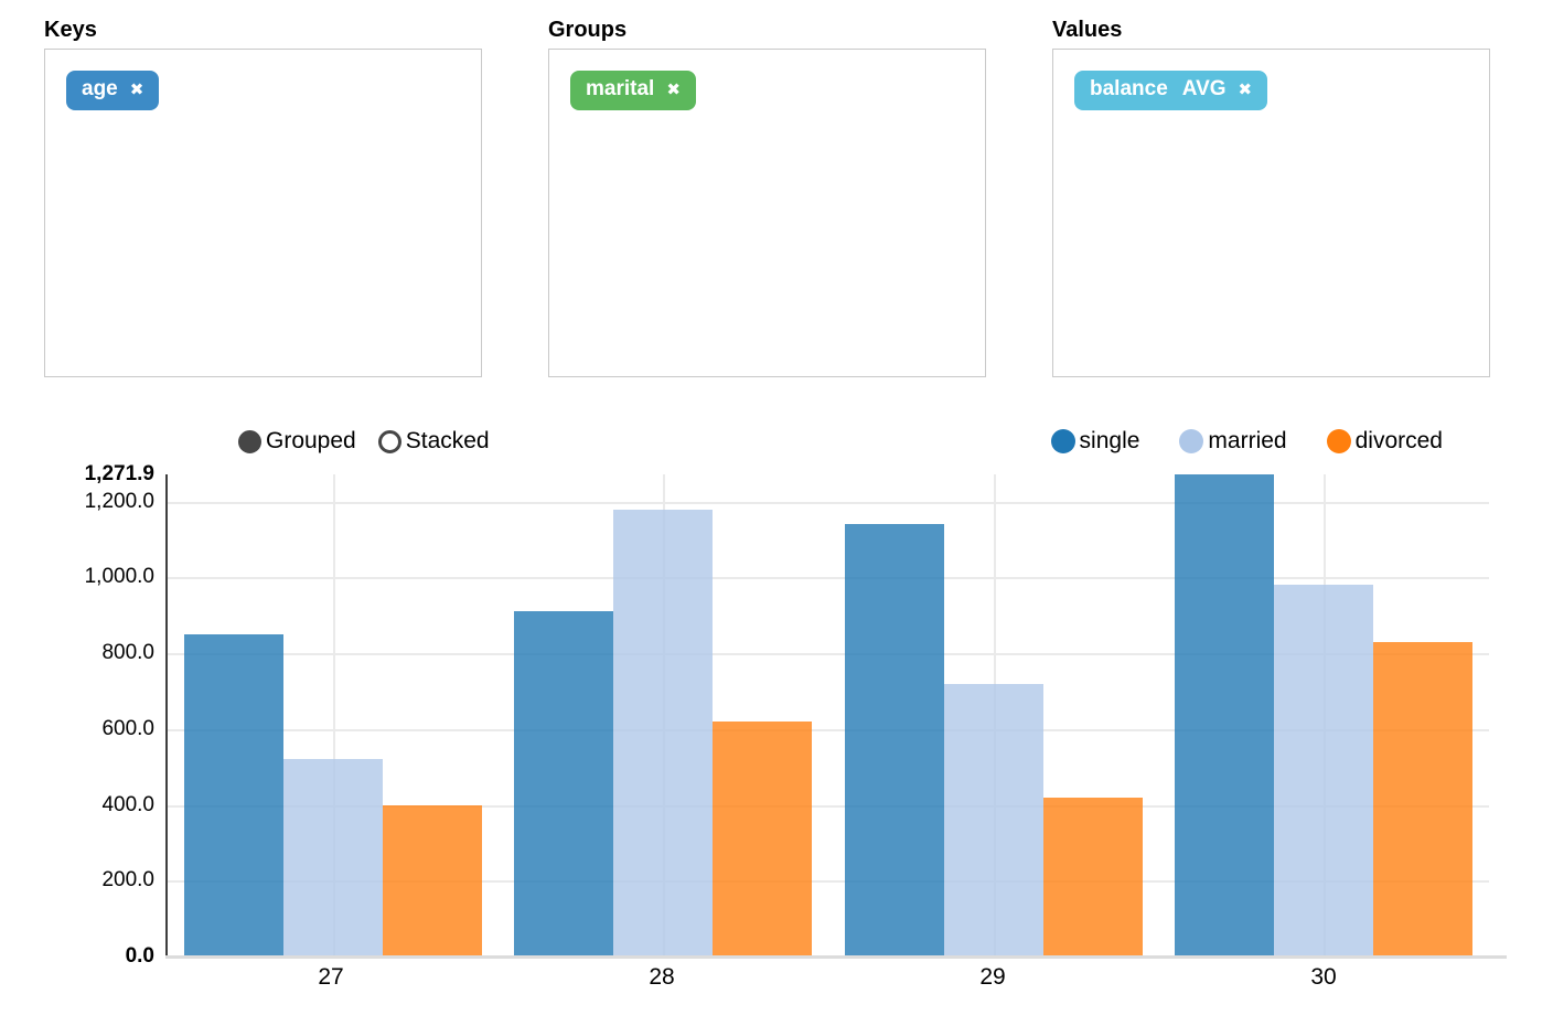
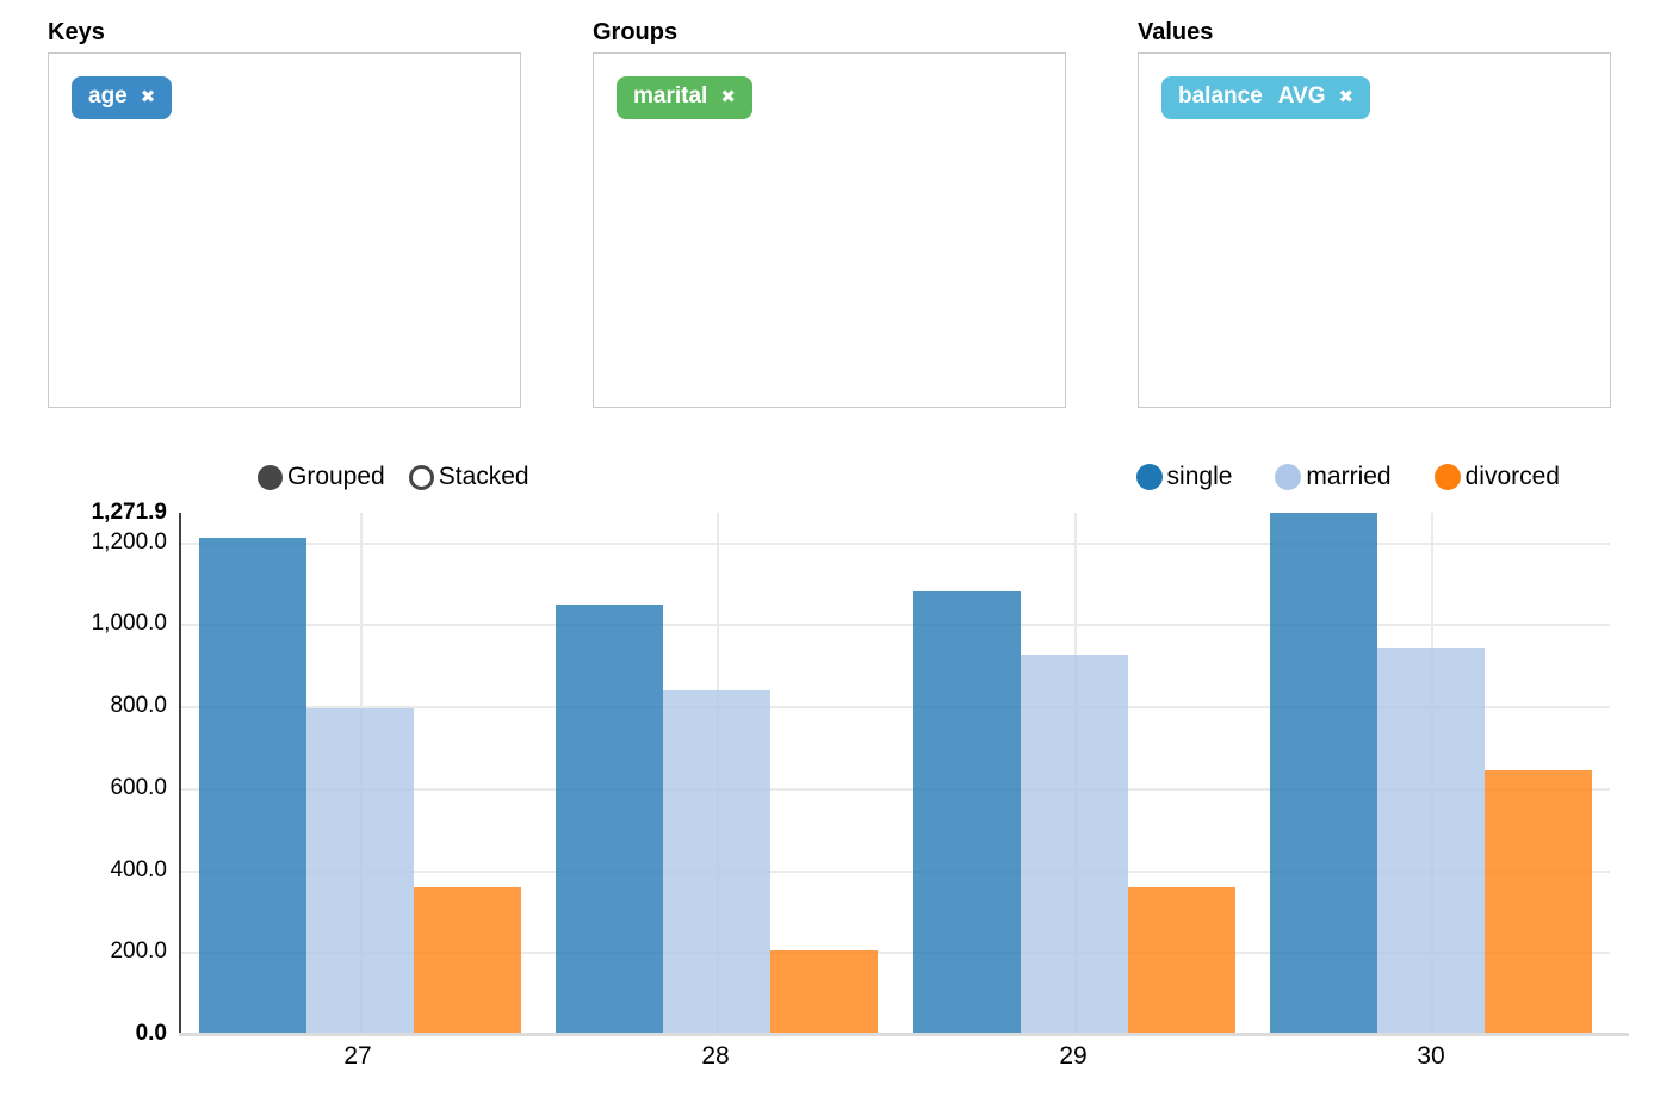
single/27: 850 -> 1210
married/27: 520 -> 800
divorced/27: 400 -> 360
single/28: 910 -> 1050
married/28: 1180 -> 840
divorced/28: 620 -> 200
single/29: 1140 -> 1080
married/29: 720 -> 920
divorced/29: 420 -> 360
married/30: 980 -> 940
divorced/30: 830 -> 640
